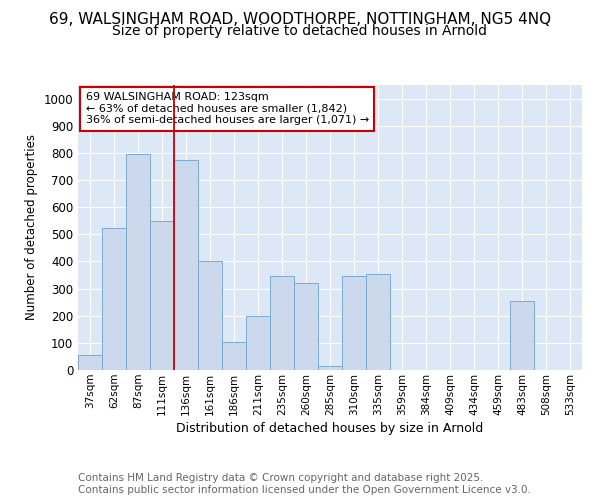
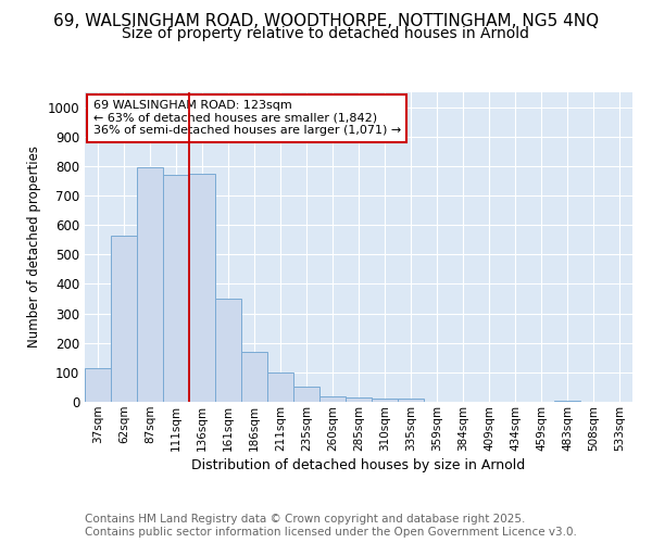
37sqm: 55 -> 115
62sqm: 525 -> 565
111sqm: 550 -> 770
161sqm: 400 -> 350
186sqm: 105 -> 168
211sqm: 200 -> 100
235sqm: 345 -> 53
260sqm: 320 -> 20
310sqm: 345 -> 10
335sqm: 355 -> 10
483sqm: 255 -> 5
